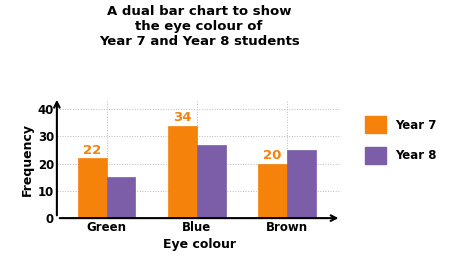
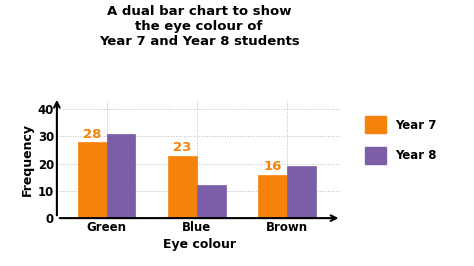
Year 7/Green: 22 -> 28
Year 8/Green: 15 -> 31
Year 7/Blue: 34 -> 23
Year 8/Blue: 27 -> 12
Year 7/Brown: 20 -> 16
Year 8/Brown: 25 -> 19
